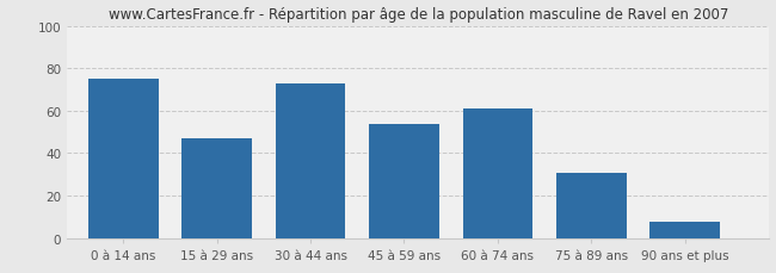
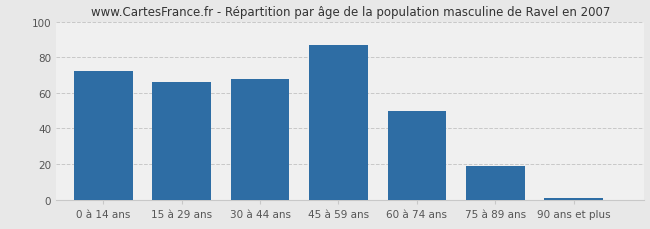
0 à 14 ans: 75 -> 72
15 à 29 ans: 47 -> 66
30 à 44 ans: 73 -> 68
45 à 59 ans: 54 -> 87
60 à 74 ans: 61 -> 50
75 à 89 ans: 31 -> 19
90 ans et plus: 8 -> 1
